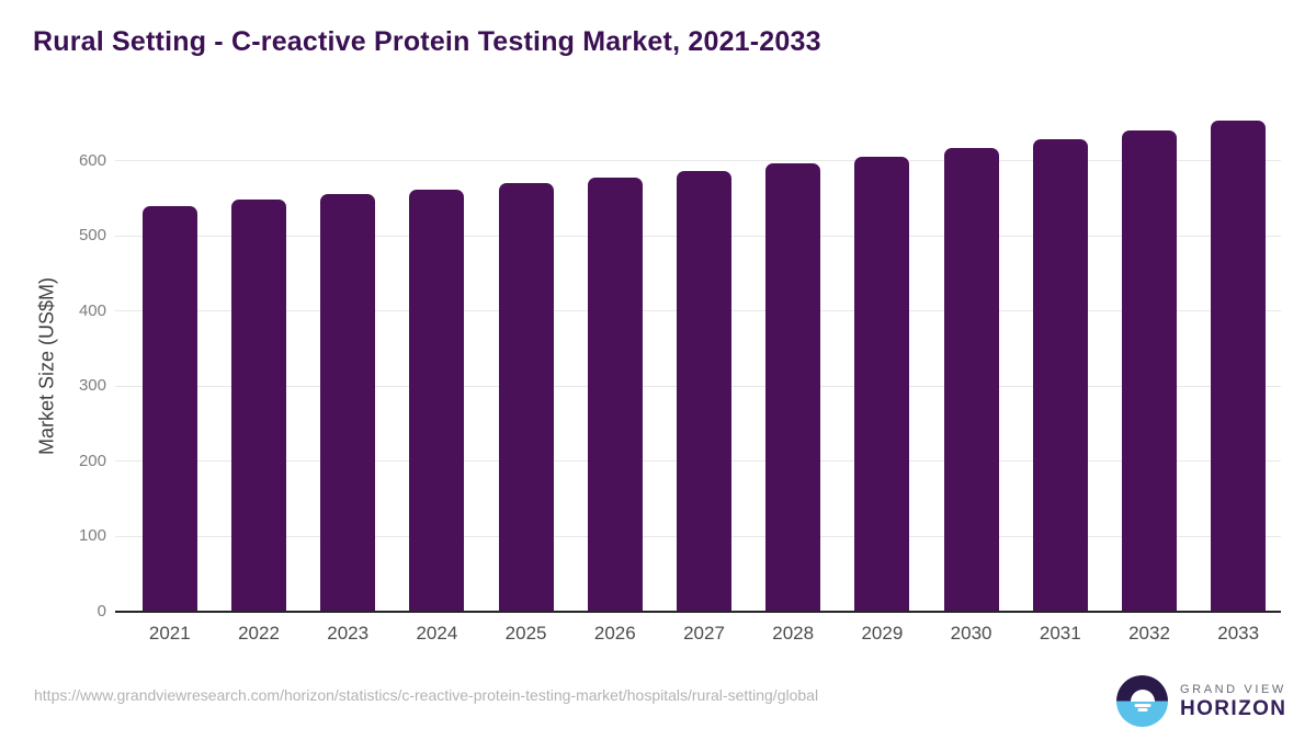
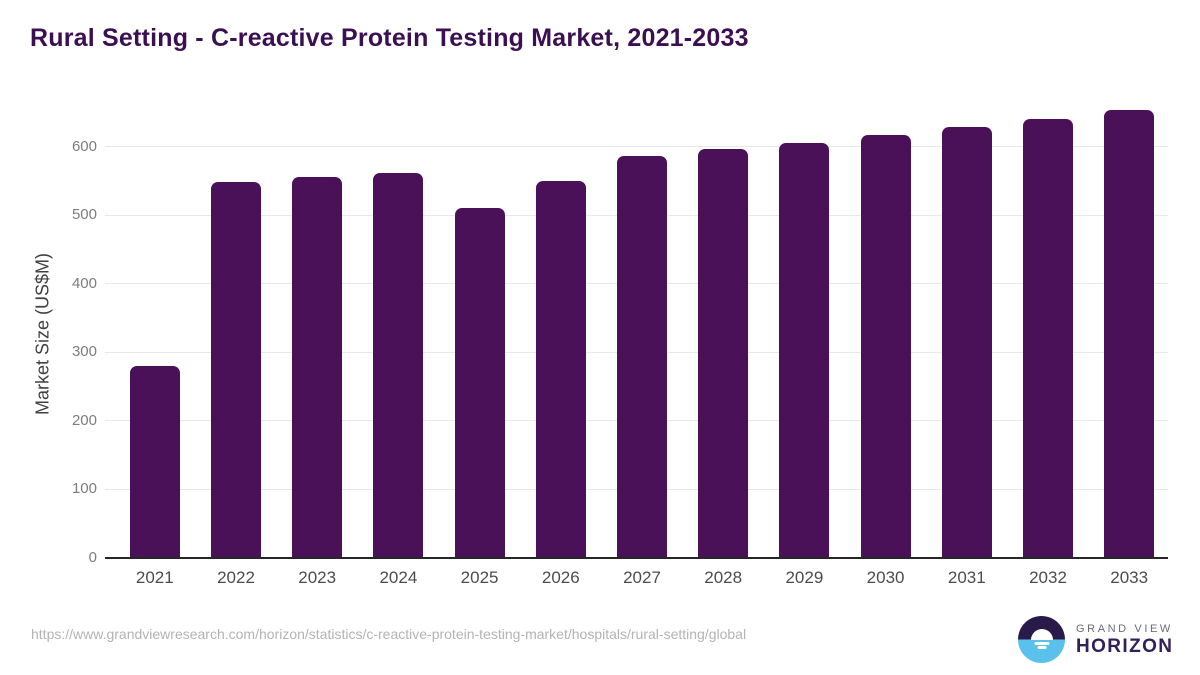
2021: 540 -> 280
2025: 570 -> 510
2026: 580 -> 550
